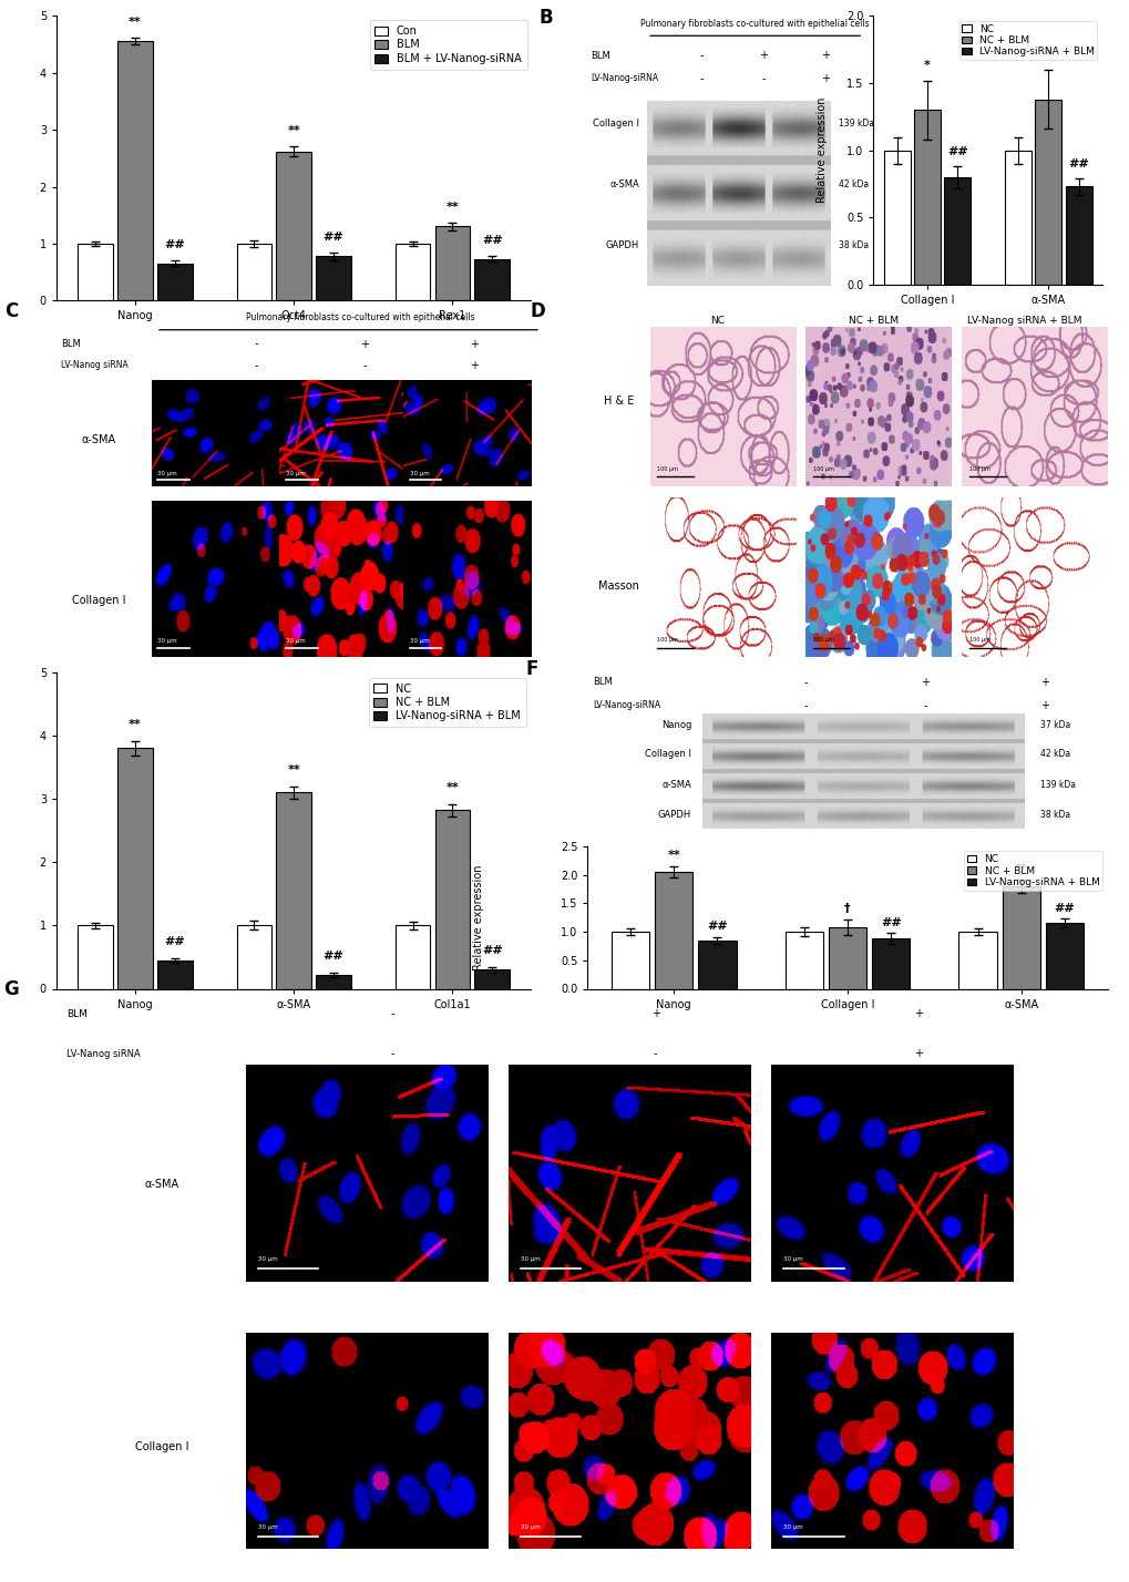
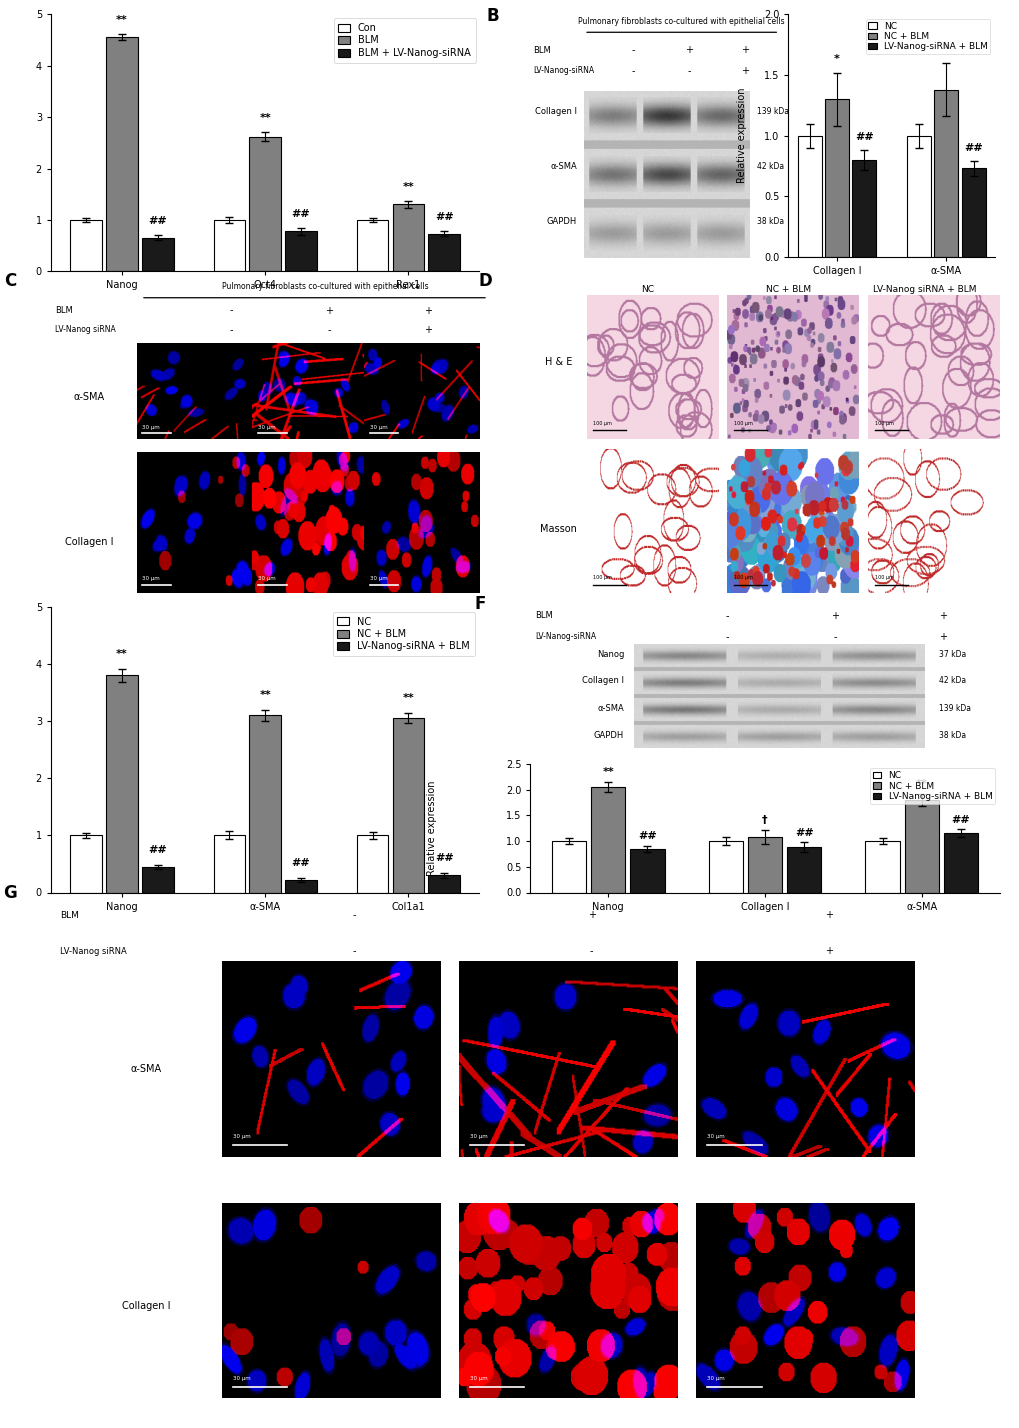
NC + BLM/Col1a1: 2.82 -> 3.05
